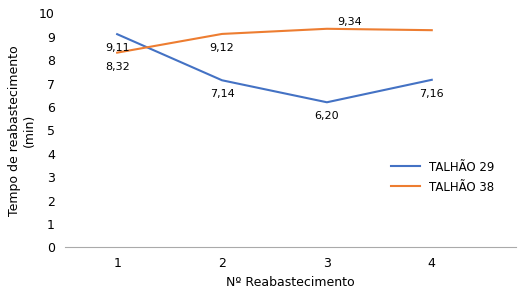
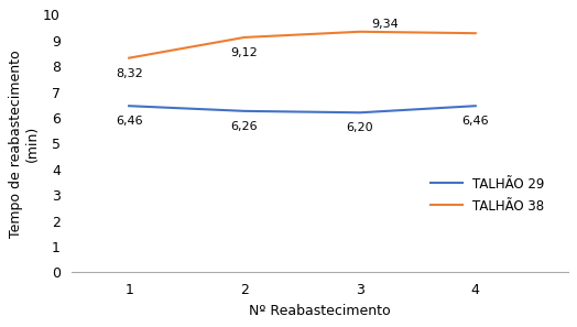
TALHÃO 29/1: 9,11 -> 6,46
TALHÃO 29/2: 7,14 -> 6,26
TALHÃO 29/4: 7,16 -> 6,46
